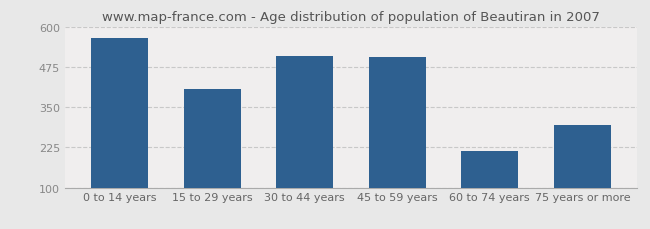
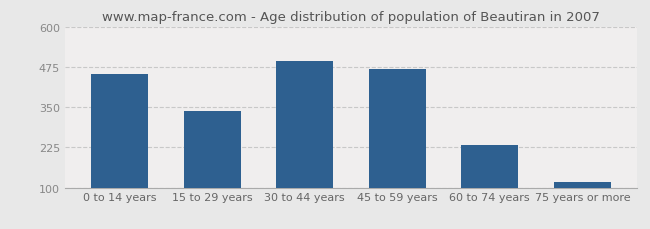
0 to 14 years: 565 -> 453
15 to 29 years: 405 -> 338
30 to 44 years: 510 -> 493
45 to 59 years: 505 -> 468
60 to 74 years: 215 -> 233
75 years or more: 295 -> 118
